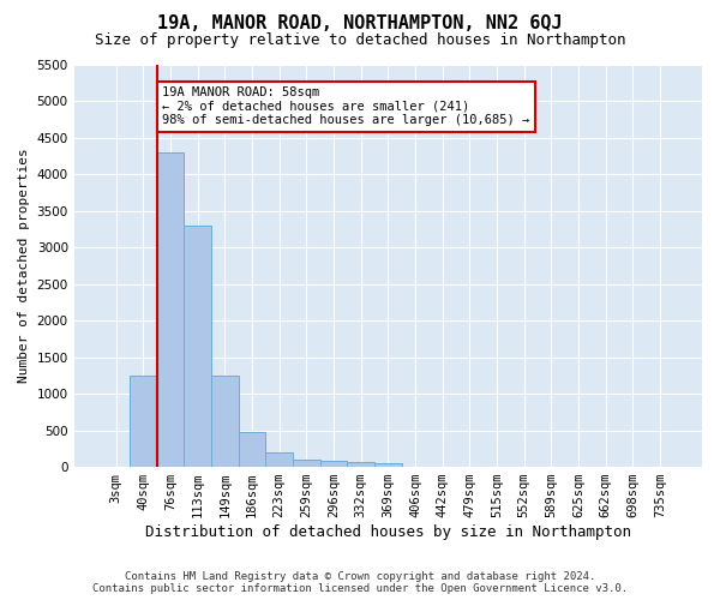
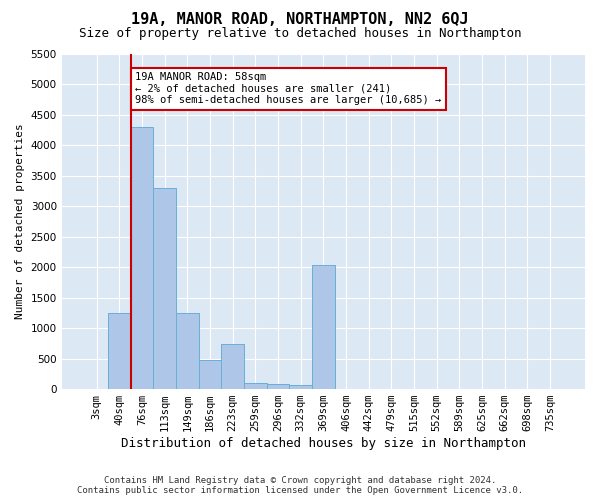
223sqm: 200 -> 740
369sqm: 50 -> 2040
